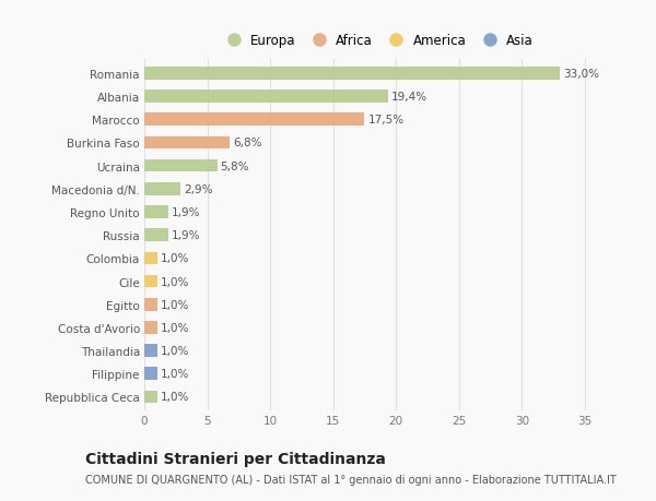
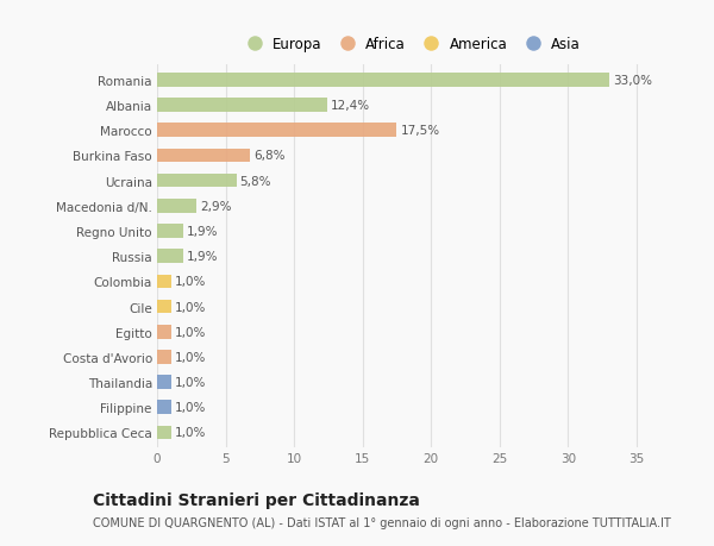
Albania: 19,4% -> 12,4%
